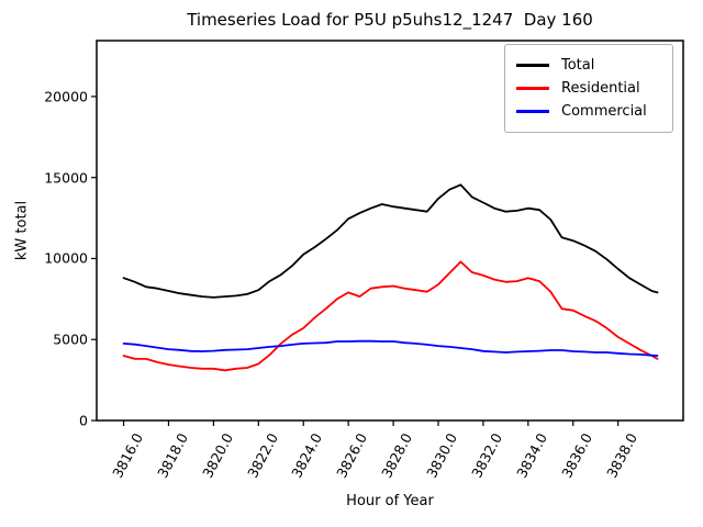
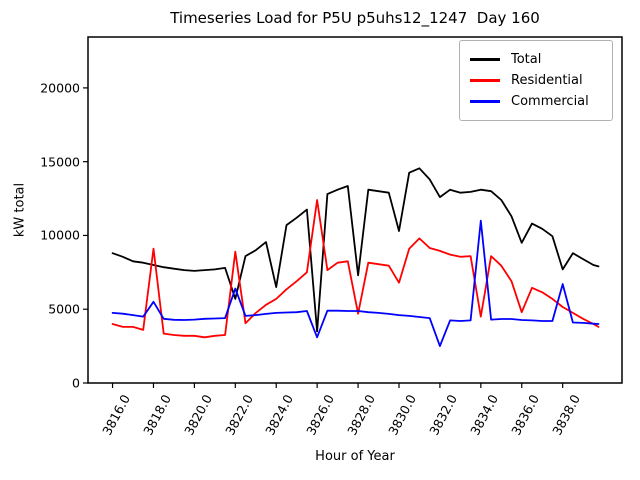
Residential/3818.0: 3400 -> 9100
Commercial/3818.0: 4400 -> 5500
Total/3822.0: 8000 -> 5700
Residential/3822.0: 3500 -> 8900
Commercial/3822.0: 4500 -> 6400
Total/3824.0: 10200 -> 6500
Total/3826.0: 12400 -> 3500
Residential/3826.0: 7900 -> 12400
Commercial/3826.0: 4900 -> 3100
Total/3828.0: 13200 -> 7300
Residential/3828.0: 8300 -> 4700
Total/3830.0: 13700 -> 10300
Residential/3830.0: 8400 -> 6800
Total/3832.0: 13400 -> 12600
Commercial/3832.0: 4300 -> 2500
Residential/3834.0: 8800 -> 4500
Commercial/3834.0: 4300 -> 11000
Total/3836.0: 11100 -> 9500
Residential/3836.0: 6800 -> 4800
Total/3838.0: 9400 -> 7700
Commercial/3838.0: 4200 -> 6700
